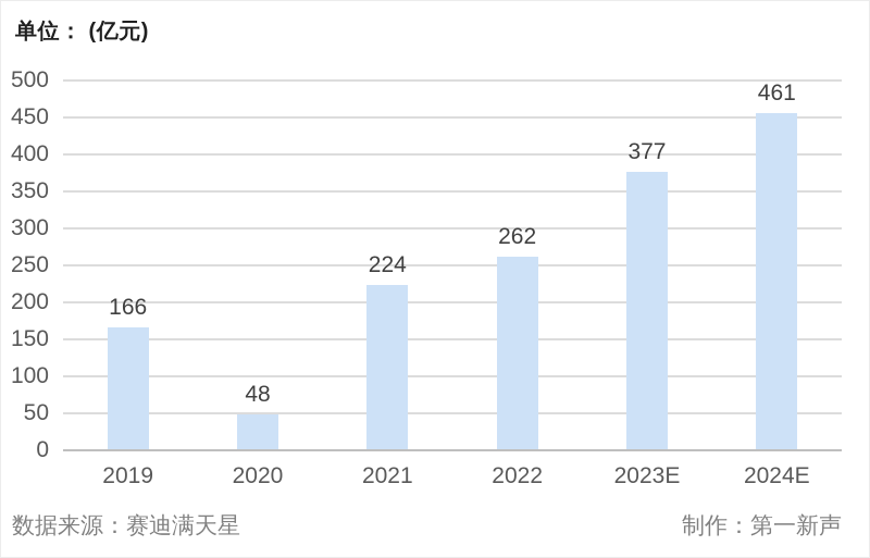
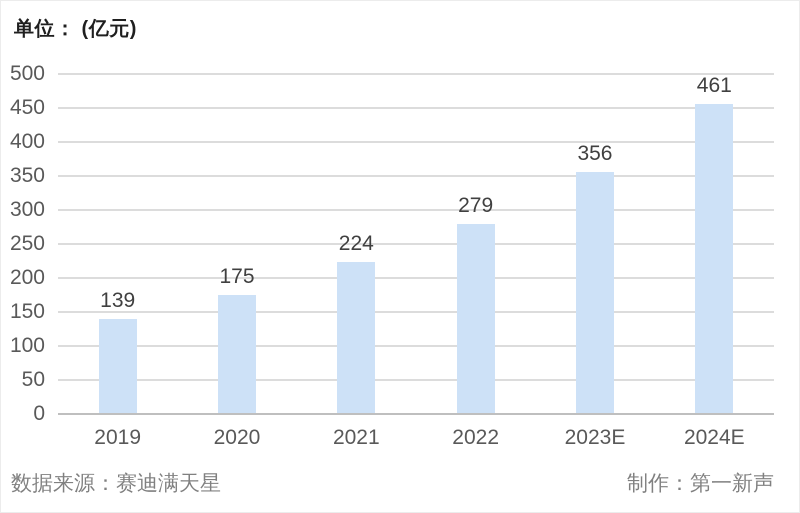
2019: 166 -> 139
2020: 48 -> 175
2022: 262 -> 279
2023E: 377 -> 356
